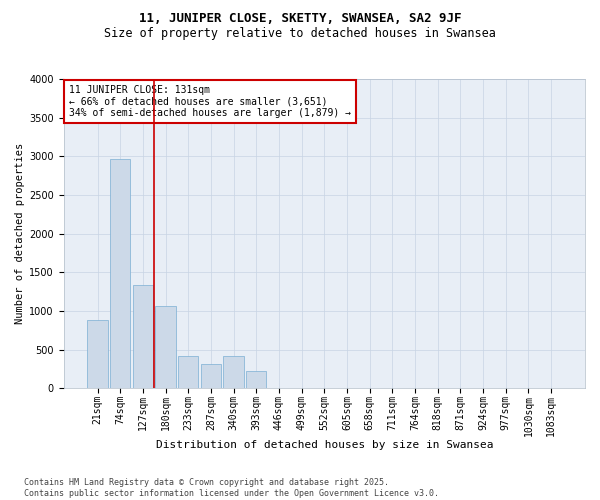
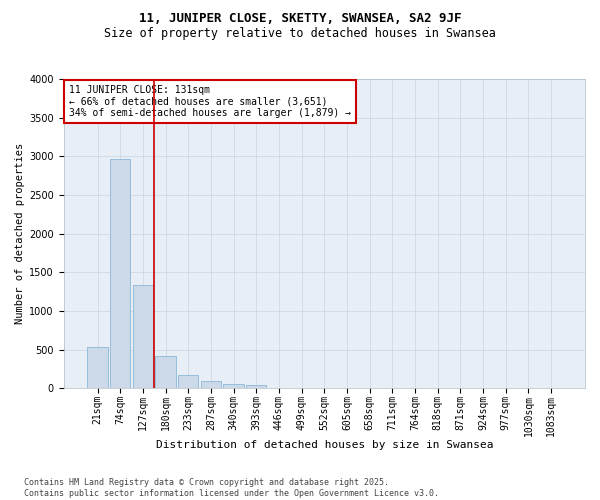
21sqm: 880 -> 530
180sqm: 1060 -> 420
233sqm: 420 -> 180
287sqm: 320 -> 90
340sqm: 420 -> 60
393sqm: 220 -> 40
